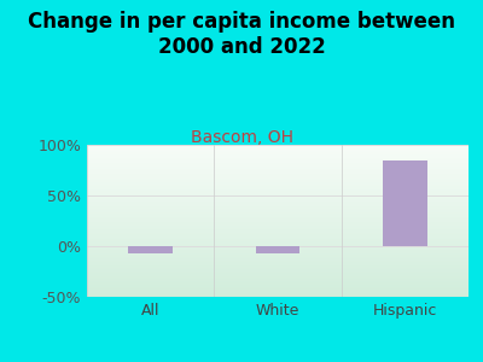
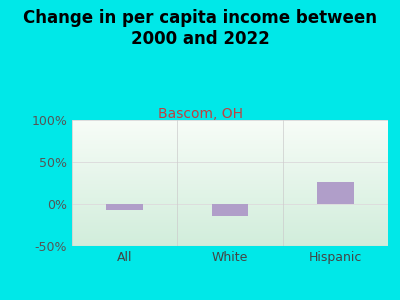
White: -7% -> -14%
Hispanic: 85% -> 26%
